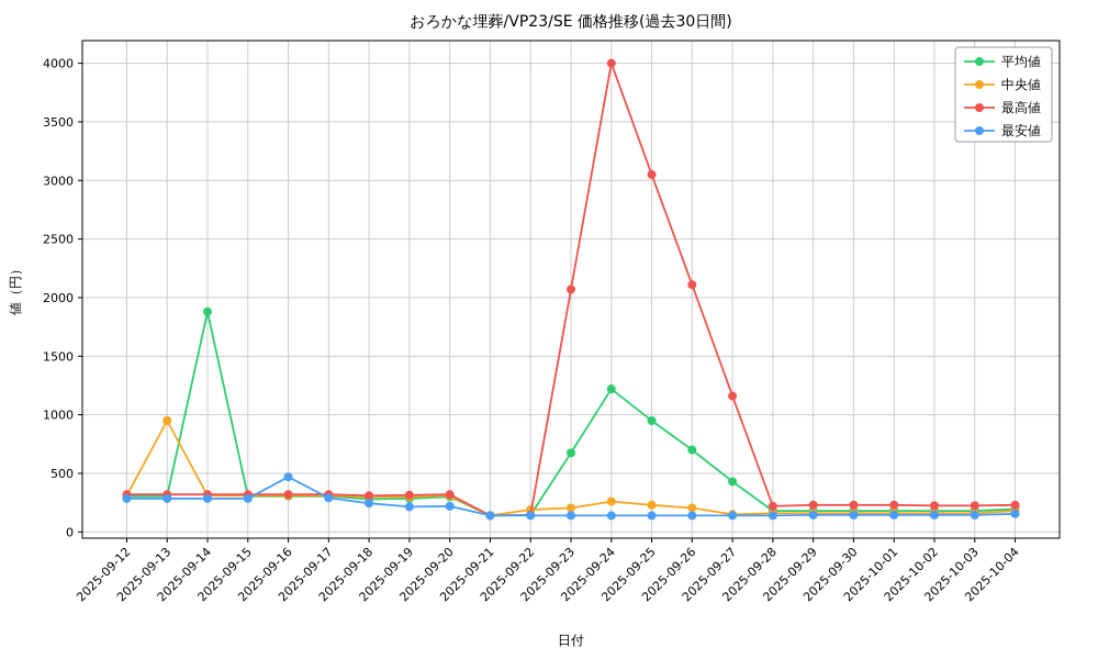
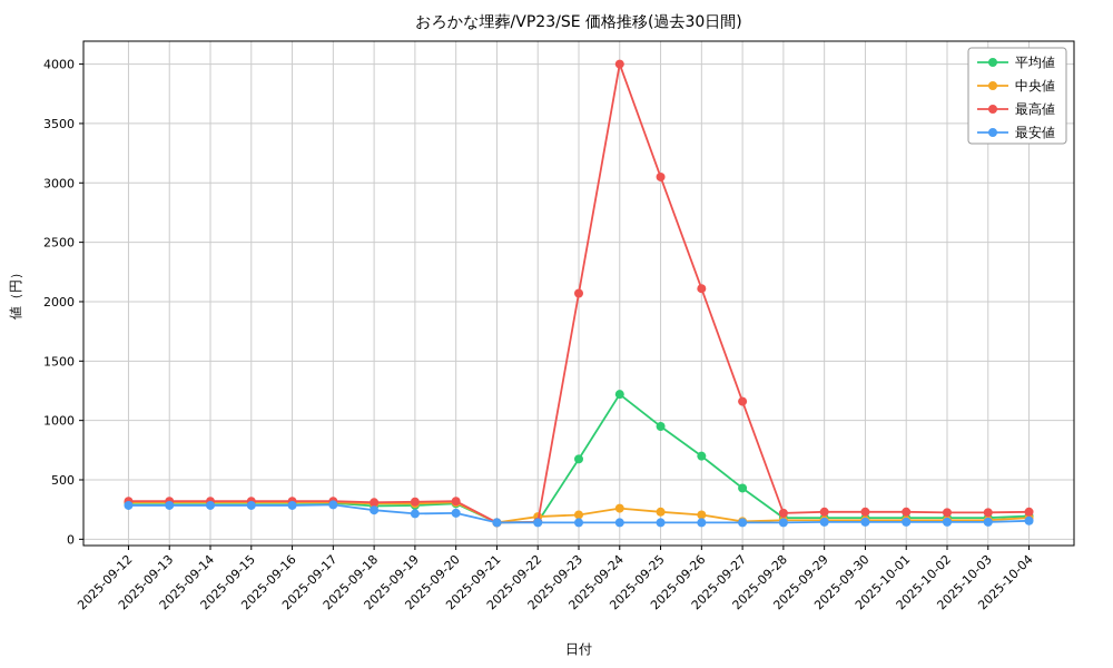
中央値/2025-09-13: 950 -> 310
平均値/2025-09-14: 1880 -> 300
最安値/2025-09-16: 470 -> 280
